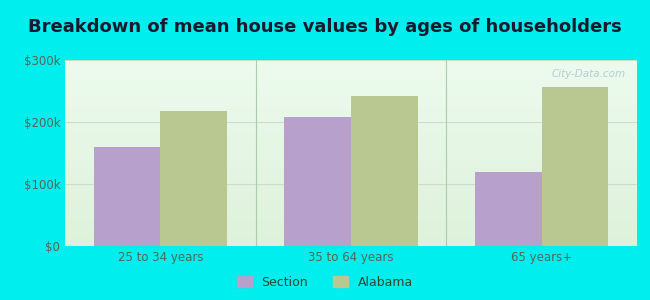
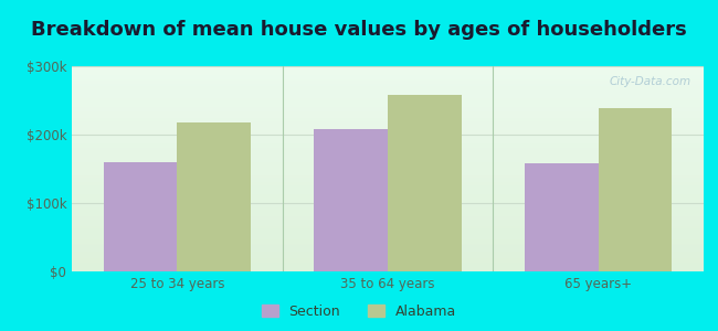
Alabama/35 to 64 years: $242k -> $258k
Section/65 years+: $120k -> $158k
Alabama/65 years+: $256k -> $238k
